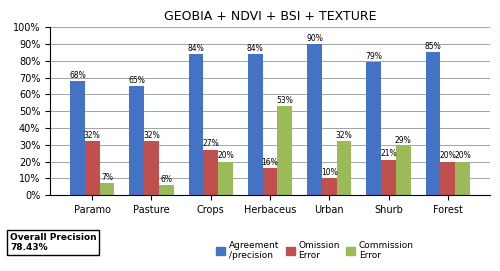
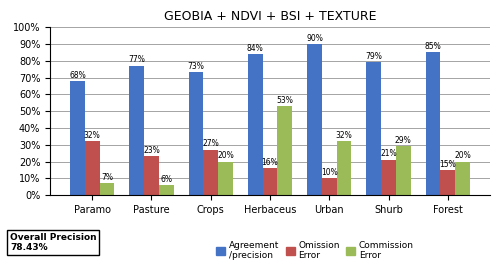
Agreement /precision/Pasture: 65% -> 77%
Omission Error/Pasture: 32% -> 23%
Agreement /precision/Crops: 84% -> 73%
Omission Error/Forest: 20% -> 15%
